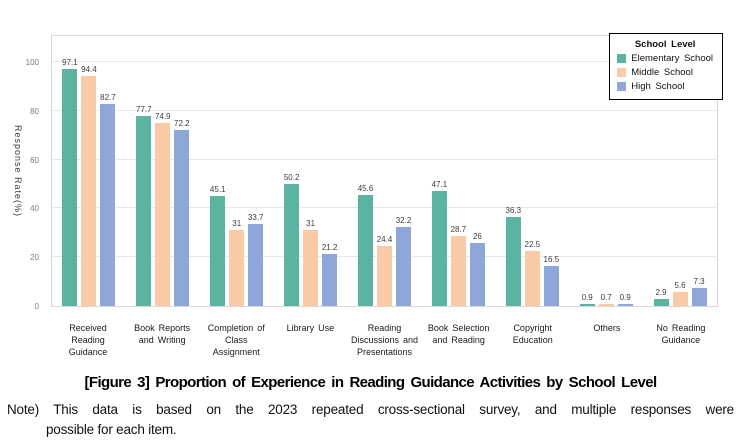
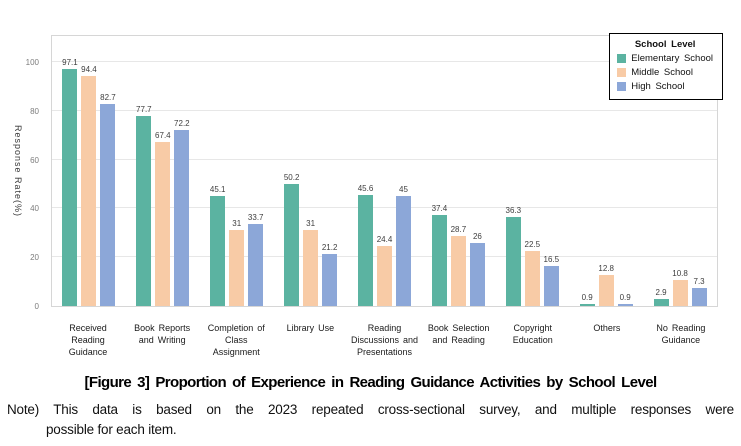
Middle School/Book Reports and Writing: 74.9 -> 67.4
High School/Reading Discussions and Presentations: 32.2 -> 45
Elementary School/Book Selection and Reading: 47.1 -> 37.4
Middle School/Others: 0.7 -> 12.8
Middle School/No Reading Guidance: 5.6 -> 10.8
